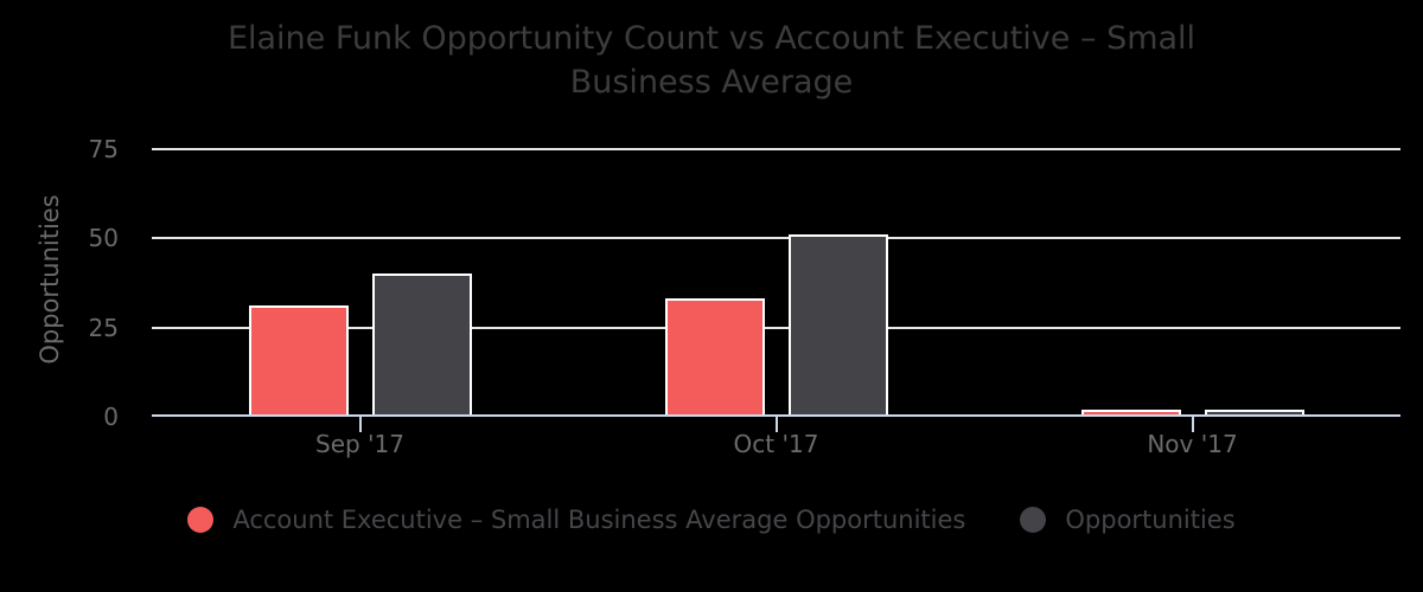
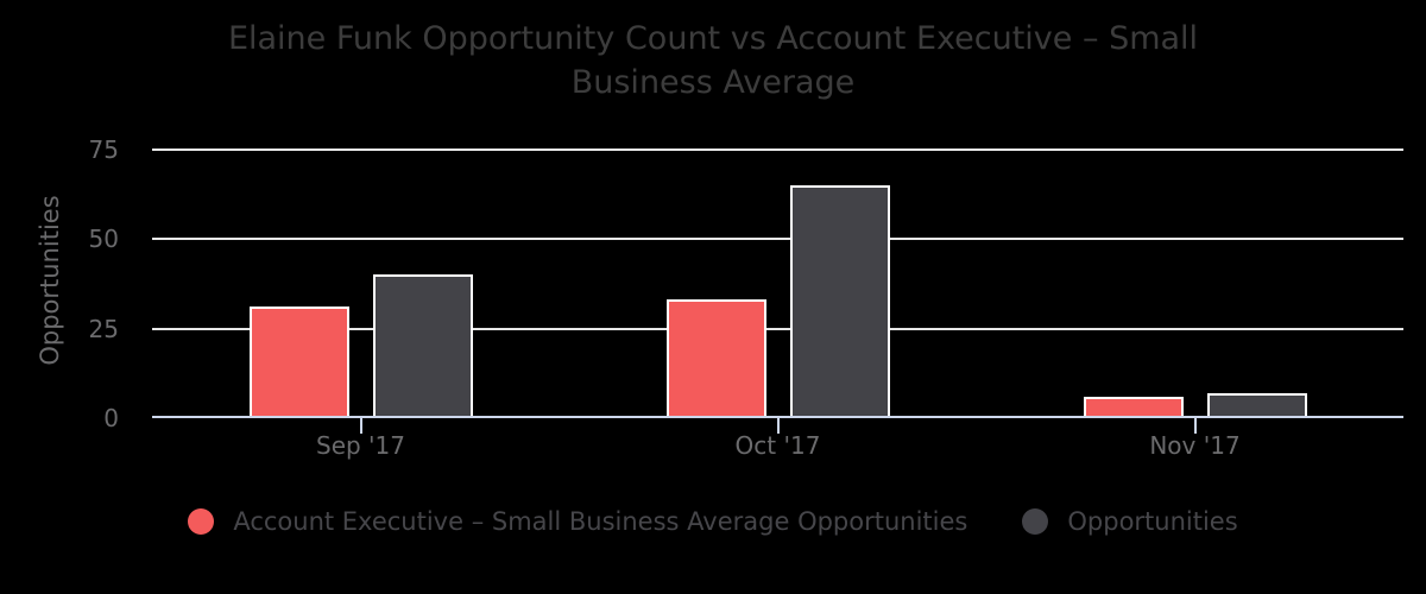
Opportunities/Oct '17: 51 -> 65
Account Executive – Small Business Average Opportunities/Nov '17: 2 -> 6
Opportunities/Nov '17: 2 -> 7
